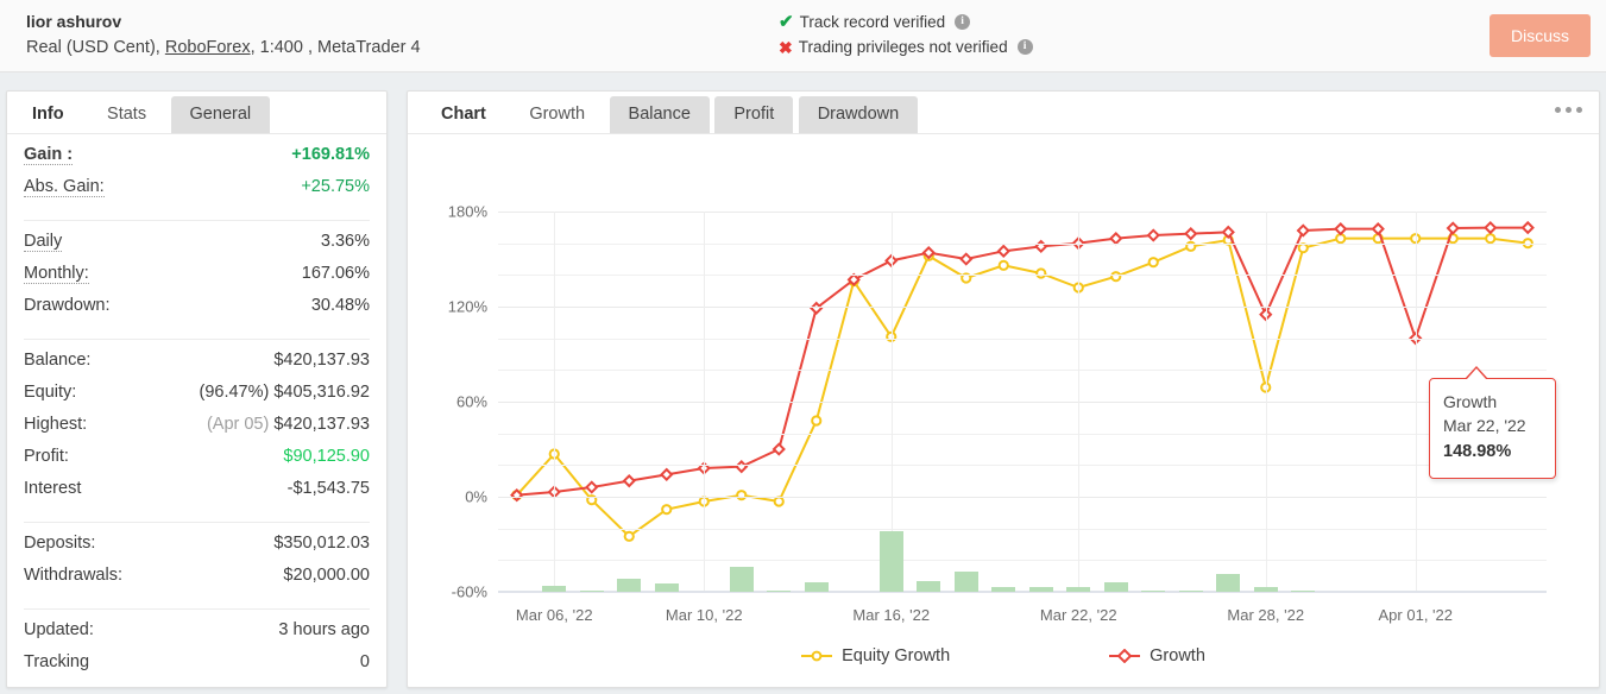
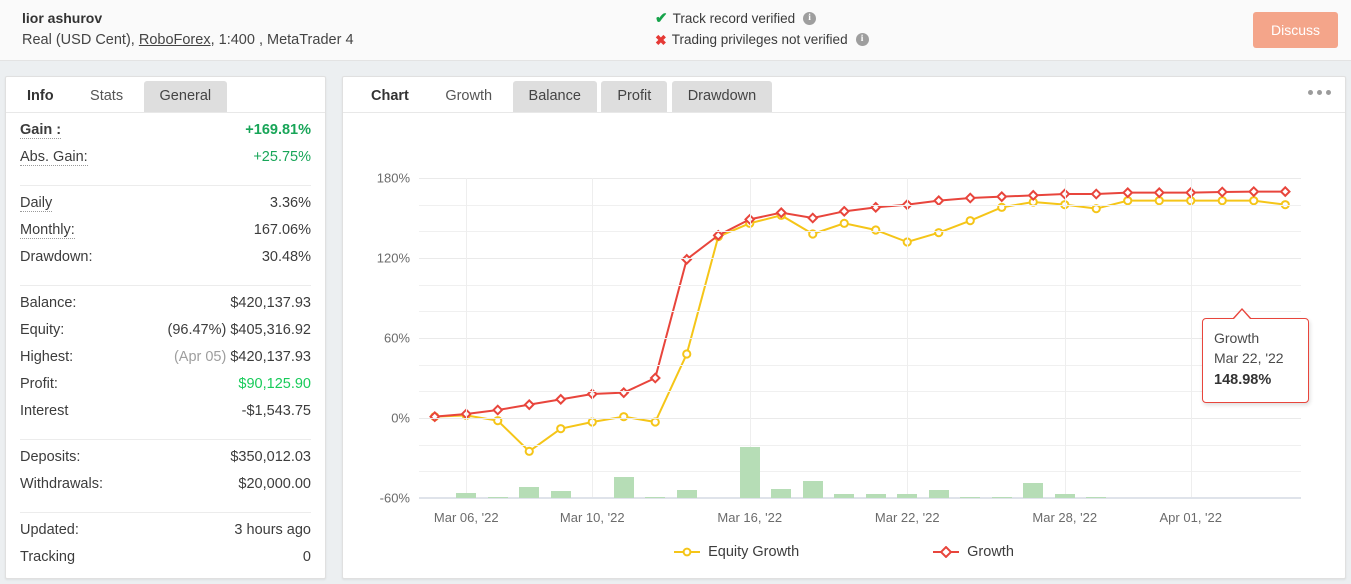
Equity Growth/Mar 06, '22: 27% -> 2%
Equity Growth/Mar 16, '22: 101% -> 146%
Growth/Mar 28, '22: 115% -> 168%
Equity Growth/Mar 28, '22: 69% -> 160%
Growth/Apr 01, '22: 100% -> 169%
